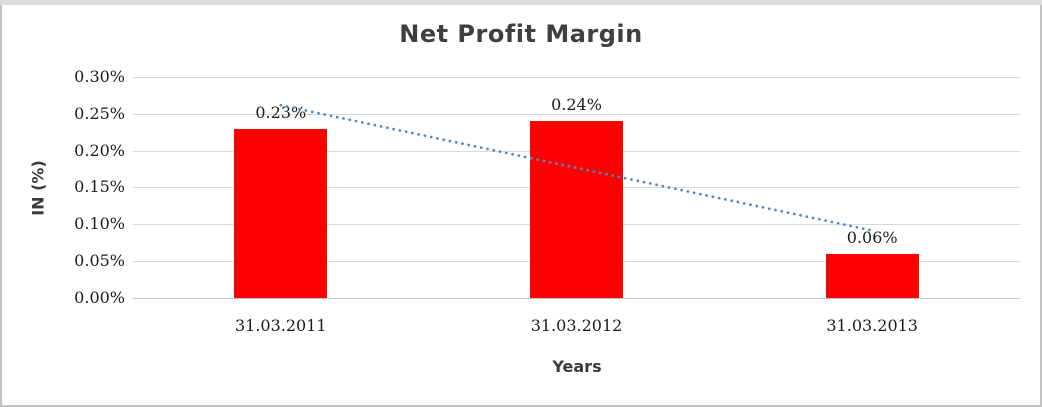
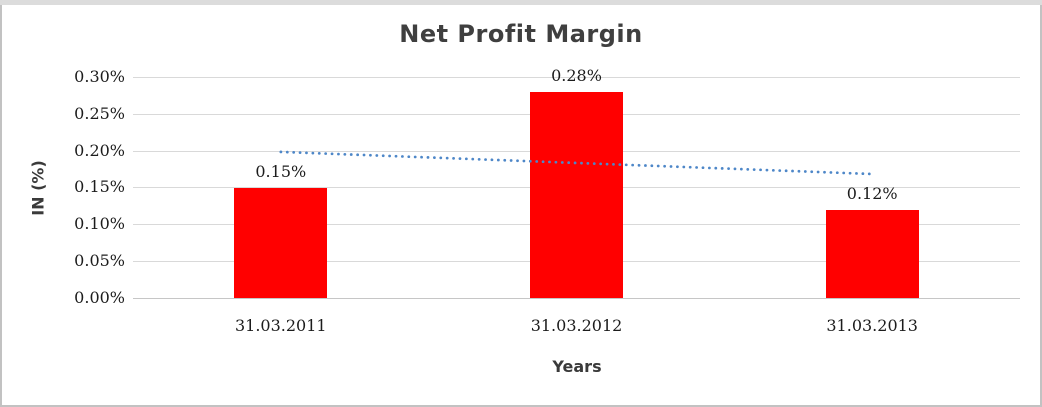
31.03.2011: 0.23% -> 0.15%
31.03.2012: 0.24% -> 0.28%
31.03.2013: 0.06% -> 0.12%
